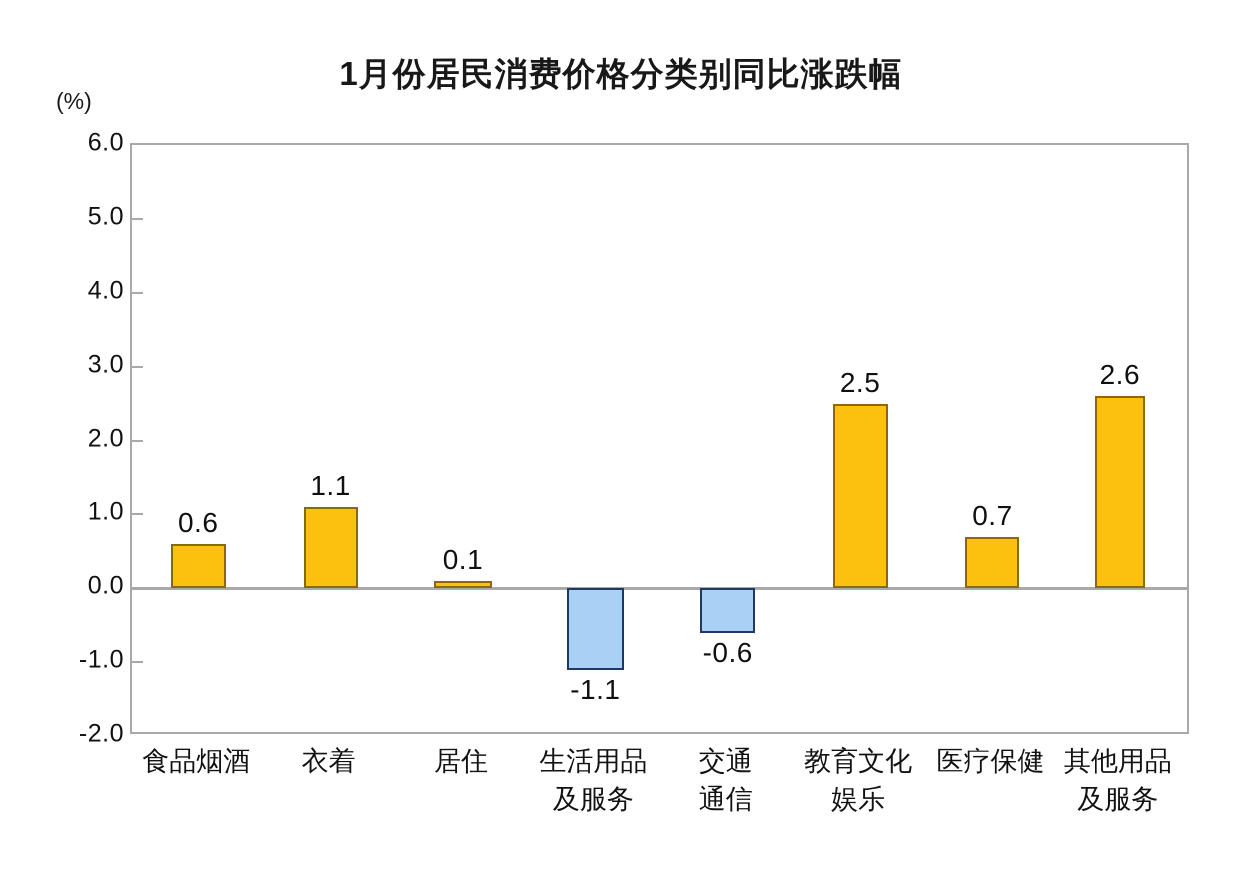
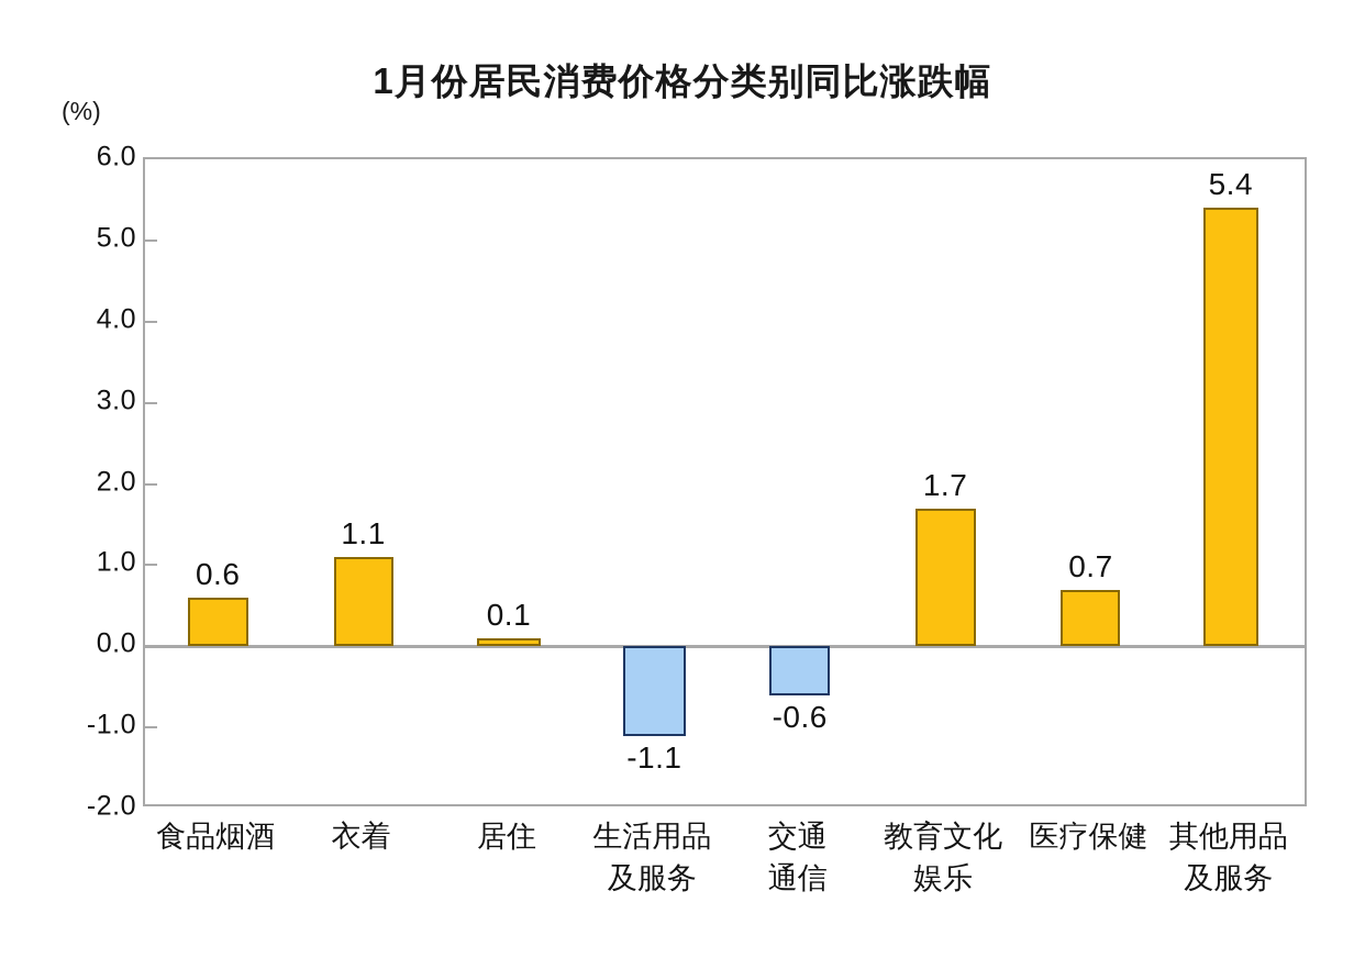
教育文化娱乐: 2.5 -> 1.7
其他用品及服务: 2.6 -> 5.4
